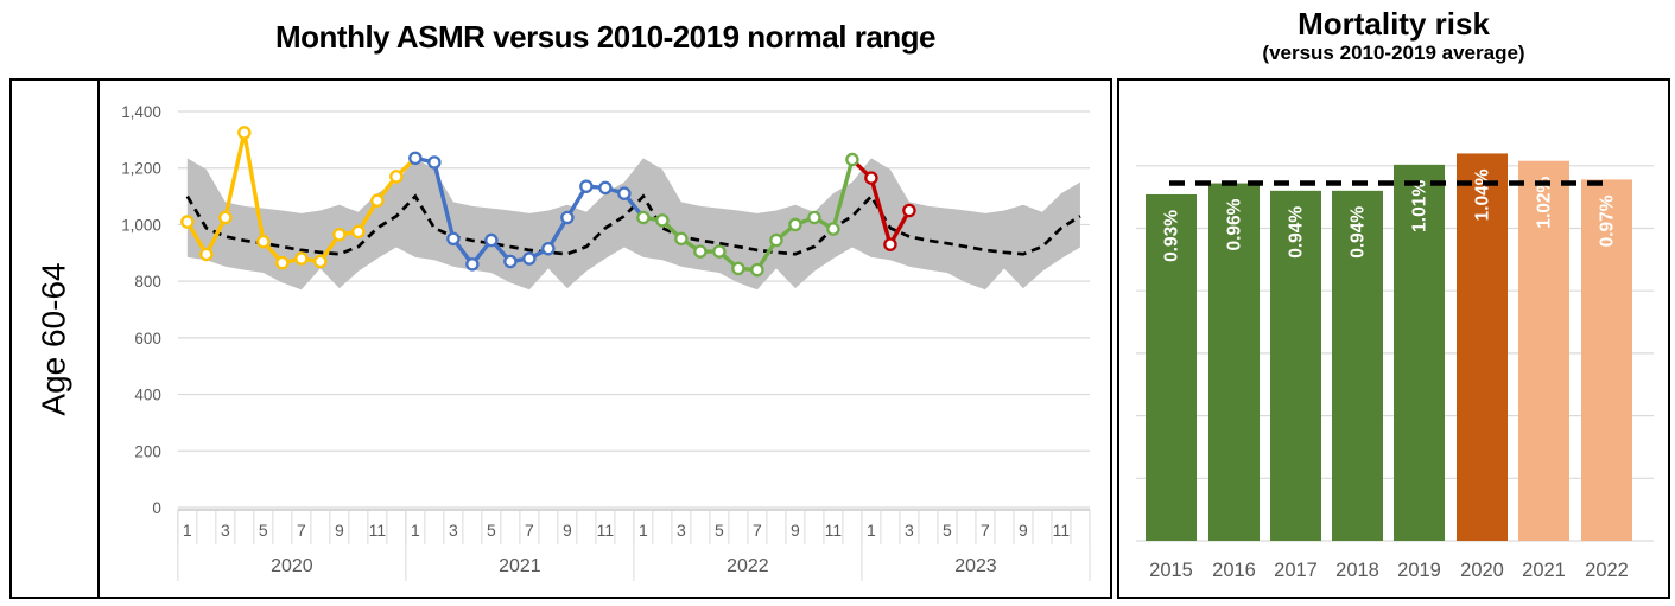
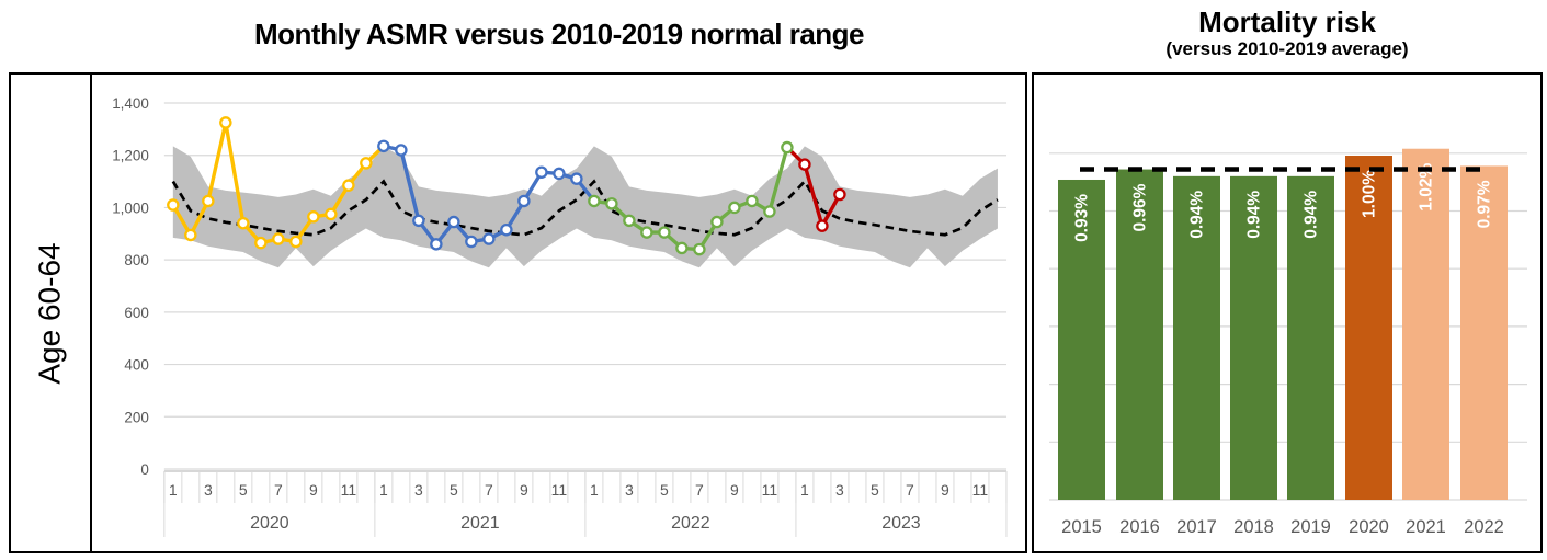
Mortality risk (versus 2010-2019 average)/2019: 1.01% -> 0.94%
Mortality risk (versus 2010-2019 average)/2020: 1.04% -> 1.00%
